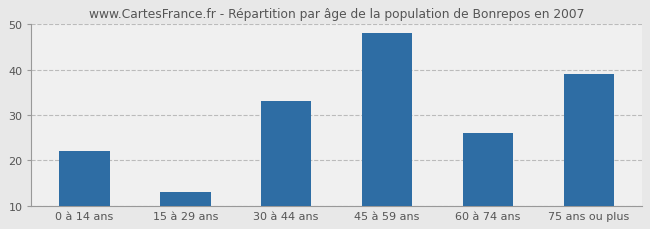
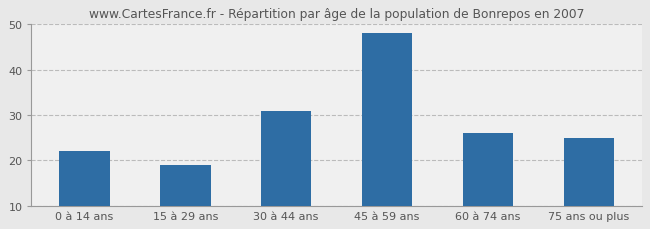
15 à 29 ans: 13 -> 19
30 à 44 ans: 33 -> 31
75 ans ou plus: 39 -> 25
